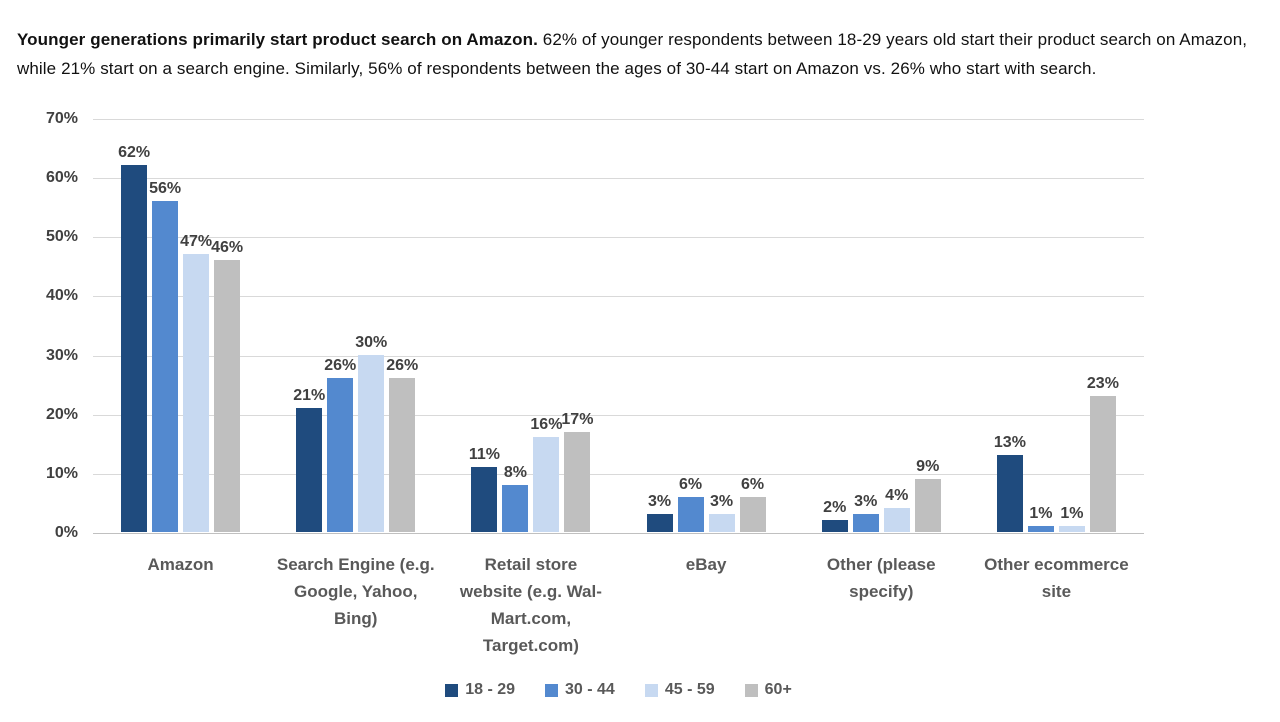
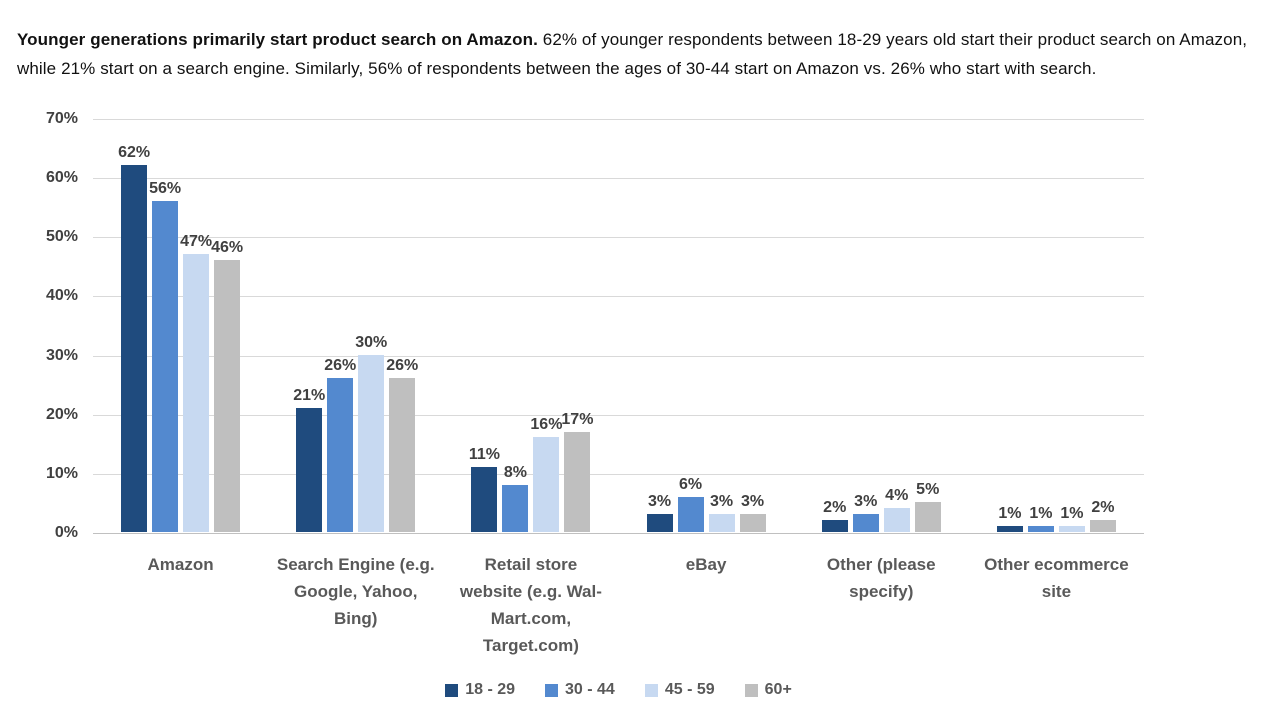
60+/eBay: 6% -> 3%
60+/Other (please specify): 9% -> 5%
18 - 29/Other ecommerce site: 13% -> 1%
60+/Other ecommerce site: 23% -> 2%
